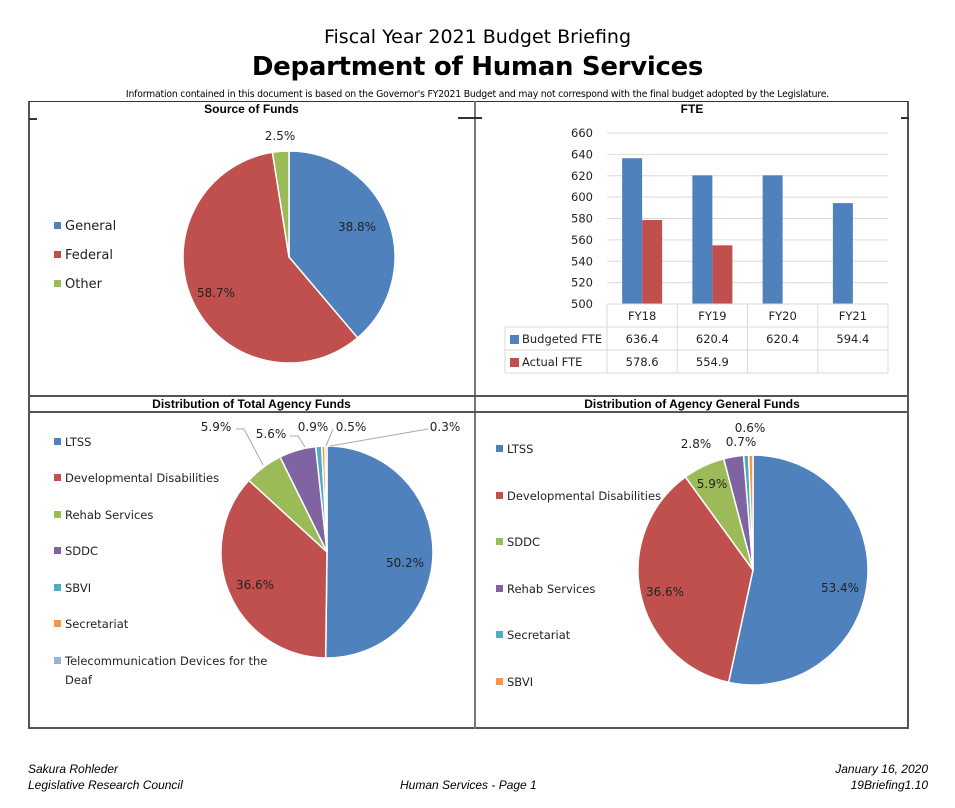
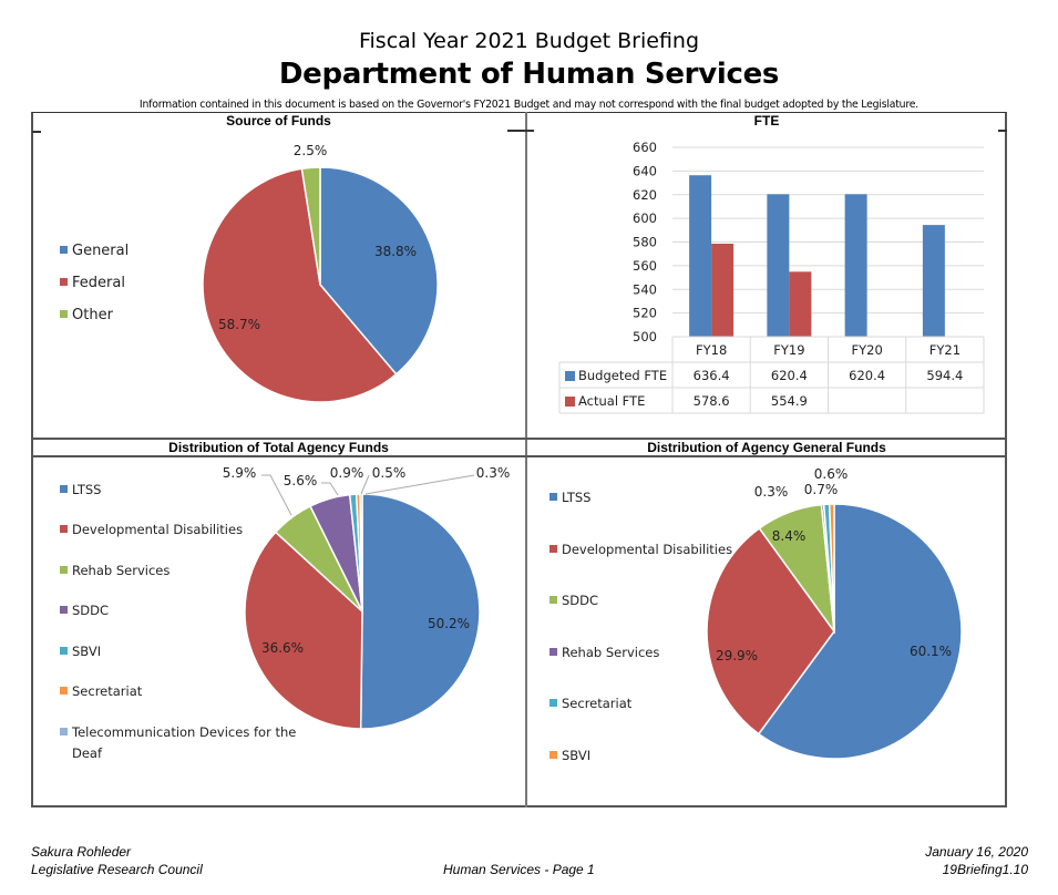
Distribution of Agency General Funds/LTSS: 53.4% -> 60.1%
Distribution of Agency General Funds/Developmental Disabilities: 36.6% -> 29.9%
Distribution of Agency General Funds/SDDC: 5.9% -> 8.4%
Distribution of Agency General Funds/Rehab Services: 2.8% -> 0.3%
